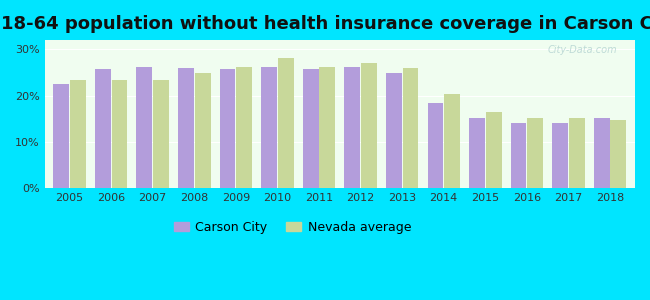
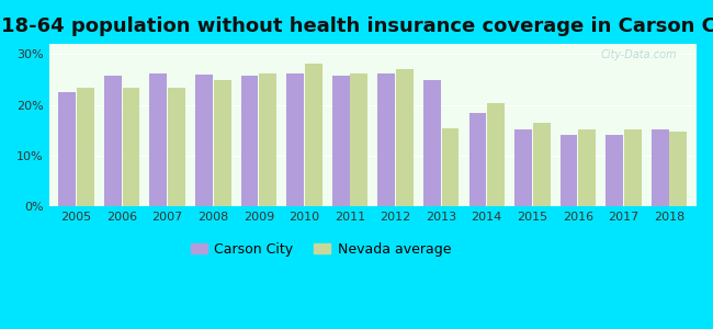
Nevada average/2013: 25.9% -> 15.5%
